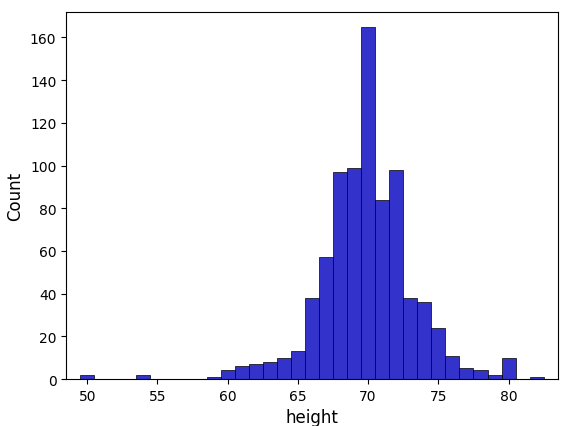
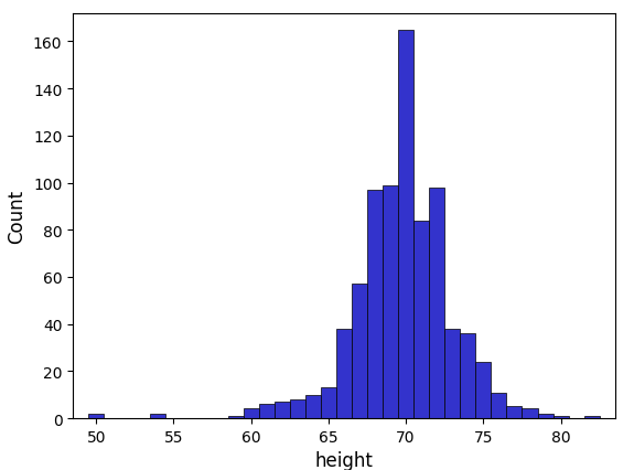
80: 10 -> 1
